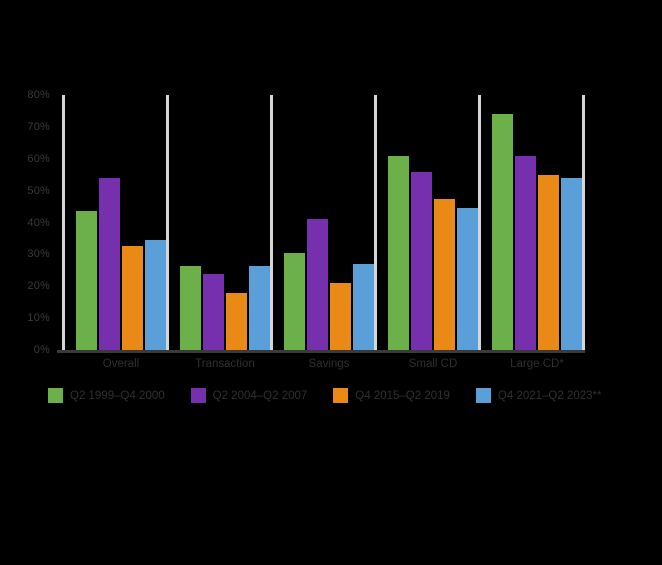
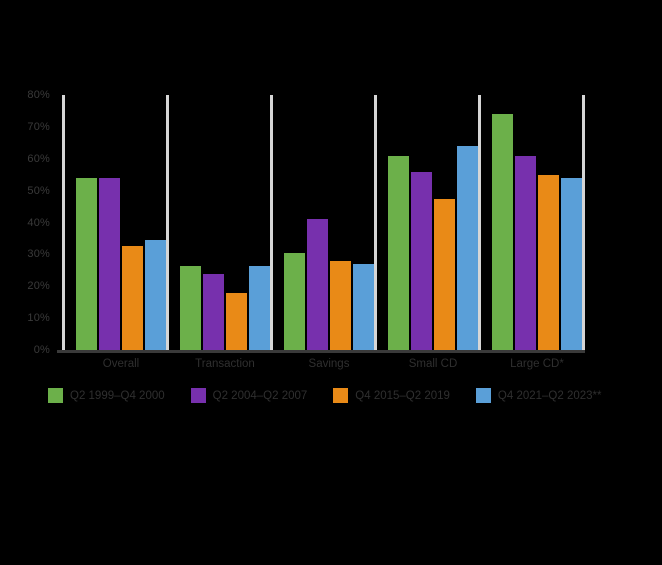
Q2 1999–Q4 2000/Overall: 44% -> 54%
Q4 2015–Q2 2019/Savings: 21% -> 28%
Q4 2021–Q2 2023**/Small CD: 44% -> 64%
